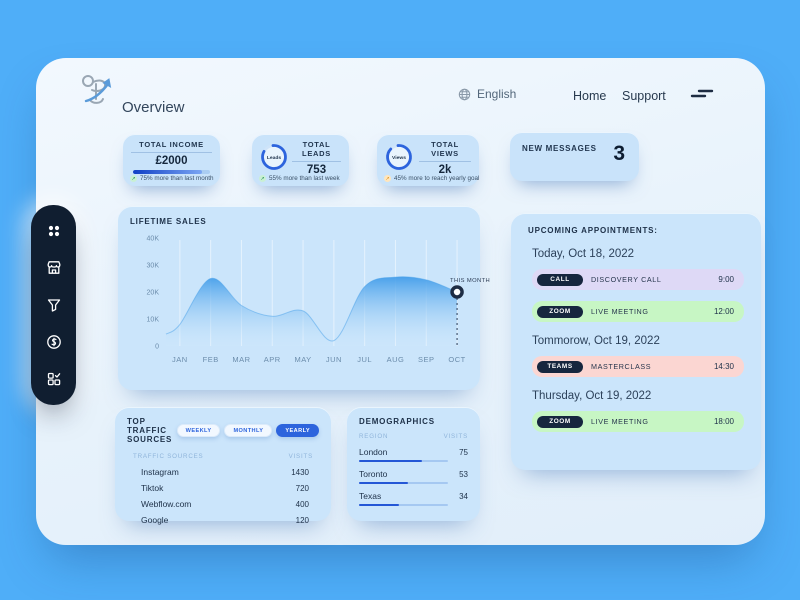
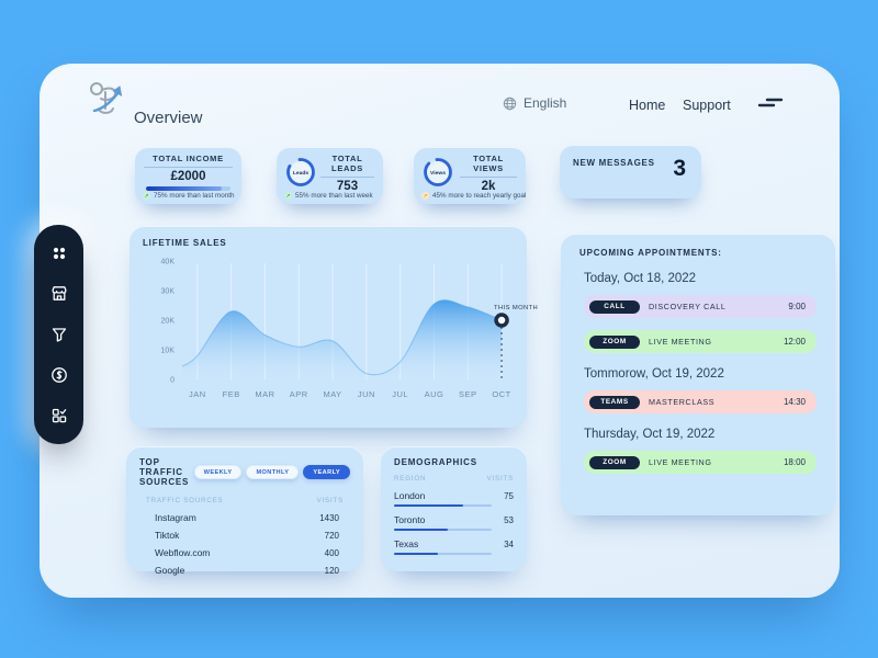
FEB: 25K -> 23K
JUL: 22K -> 6K
